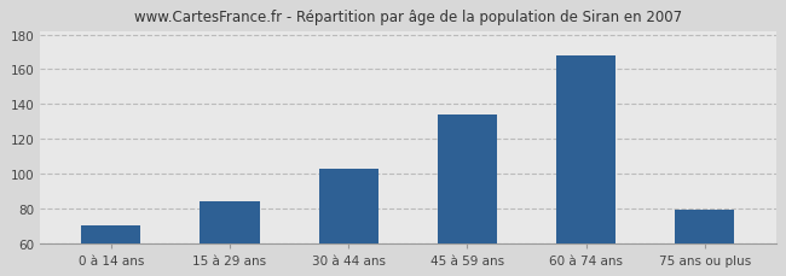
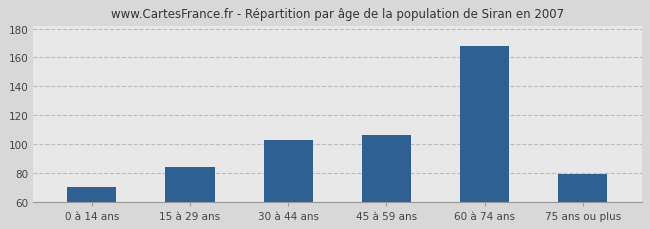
45 à 59 ans: 134 -> 106
